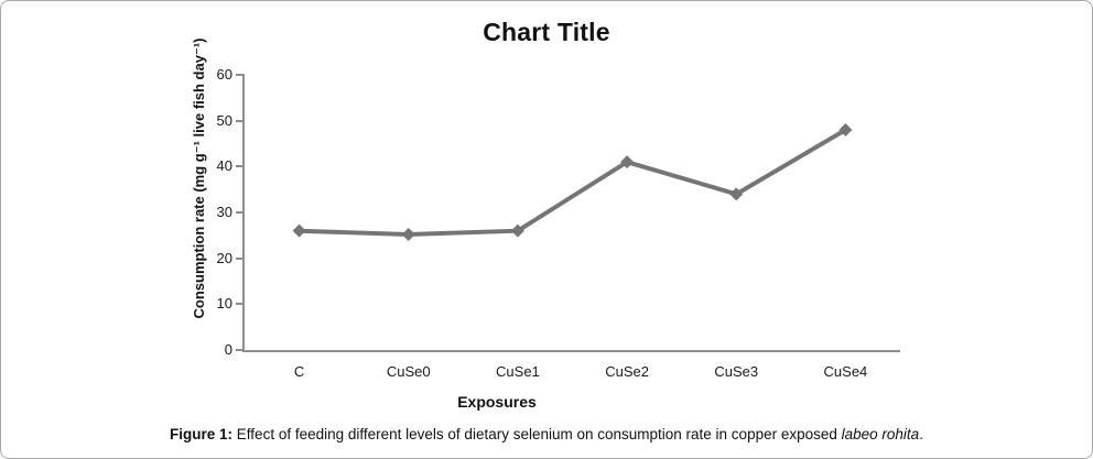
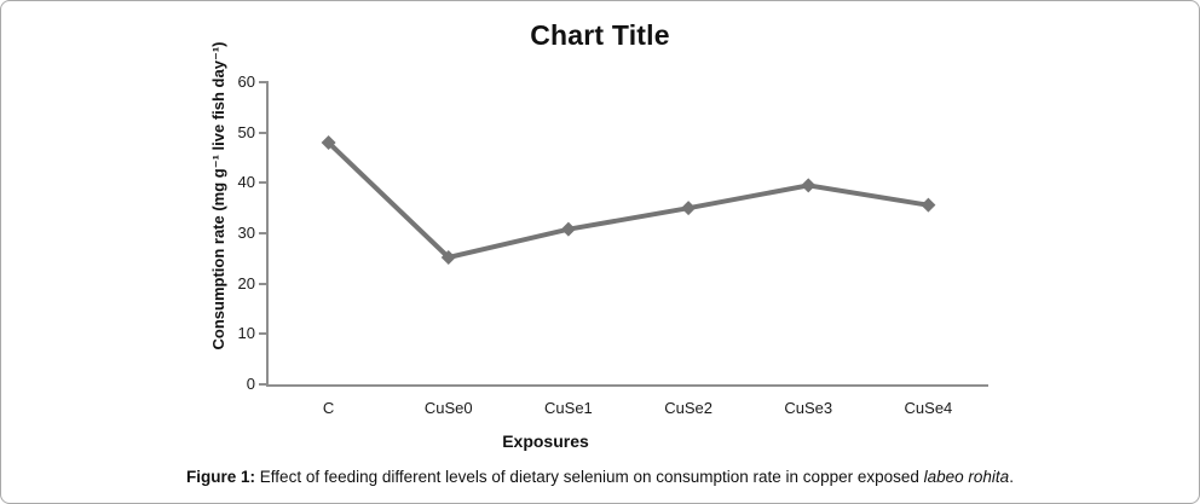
C: 26 -> 48
CuSe1: 26 -> 31
CuSe2: 41 -> 35
CuSe3: 34 -> 40
CuSe4: 48 -> 36
